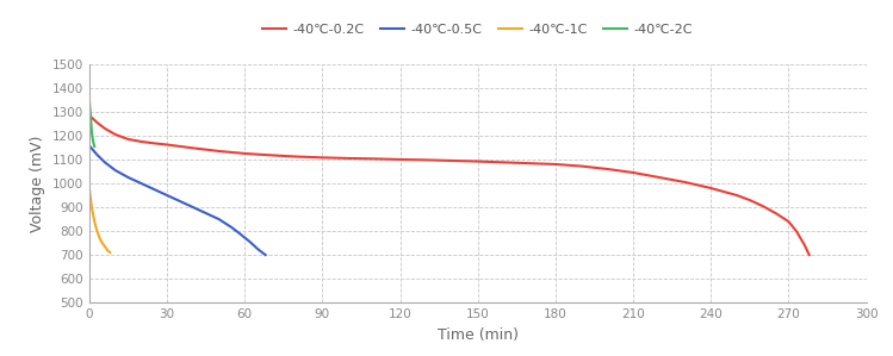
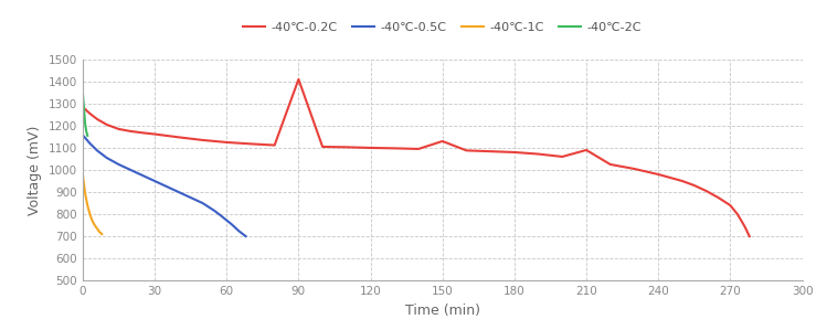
-40℃-0.2C/90: 1108 -> 1410
-40℃-0.2C/150: 1092 -> 1130
-40℃-0.2C/210: 1045 -> 1090
